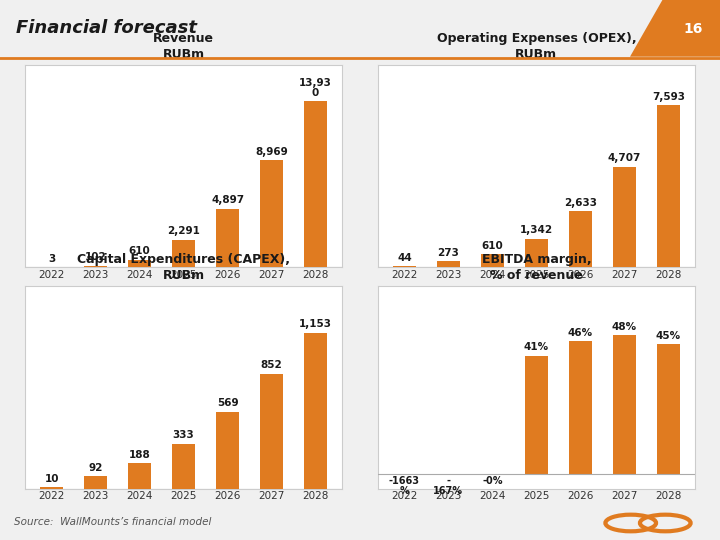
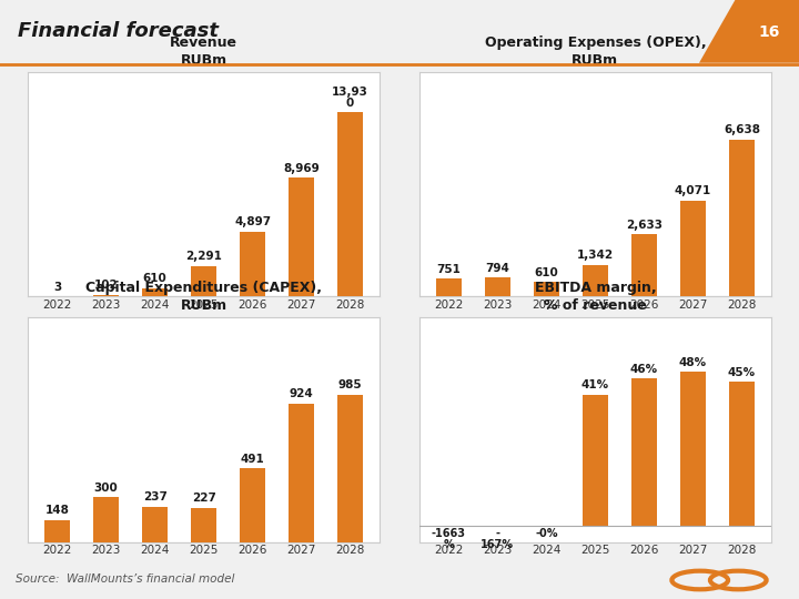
Operating Expenses (OPEX), RUBm/2022: 44 -> 751
Operating Expenses (OPEX), RUBm/2023: 273 -> 794
Operating Expenses (OPEX), RUBm/2027: 4,707 -> 4,071
Operating Expenses (OPEX), RUBm/2028: 7,593 -> 6,638
Capital Expenditures (CAPEX), RUBm/2022: 10 -> 148
Capital Expenditures (CAPEX), RUBm/2023: 92 -> 300
Capital Expenditures (CAPEX), RUBm/2024: 188 -> 237
Capital Expenditures (CAPEX), RUBm/2025: 333 -> 227
Capital Expenditures (CAPEX), RUBm/2026: 569 -> 491
Capital Expenditures (CAPEX), RUBm/2027: 852 -> 924
Capital Expenditures (CAPEX), RUBm/2028: 1,153 -> 985
